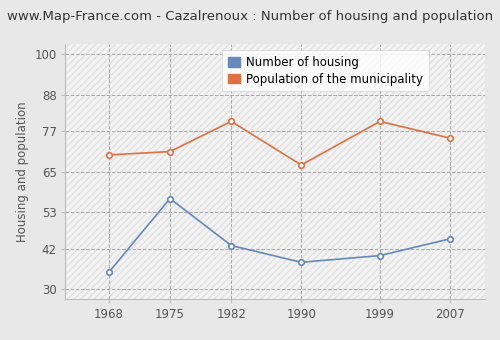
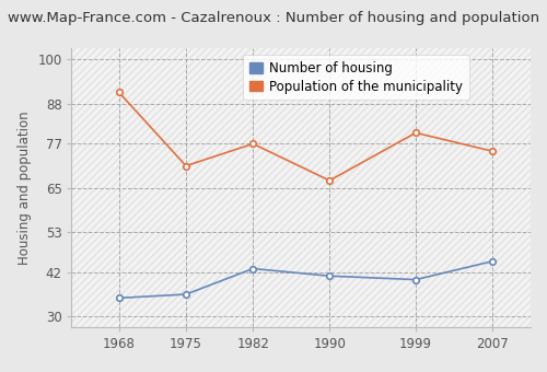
Population of the municipality/1968: 70 -> 91
Number of housing/1975: 57 -> 36
Population of the municipality/1982: 80 -> 77
Number of housing/1990: 38 -> 41
